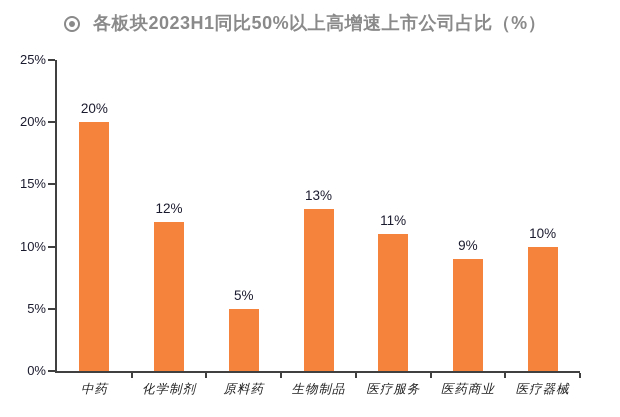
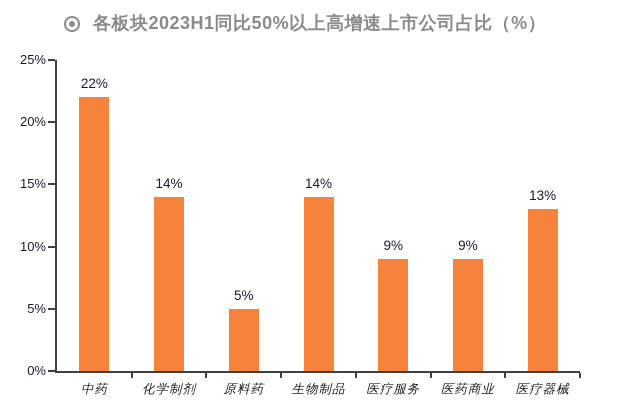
中药: 20% -> 22%
化学制剂: 12% -> 14%
生物制品: 13% -> 14%
医疗服务: 11% -> 9%
医疗器械: 10% -> 13%
